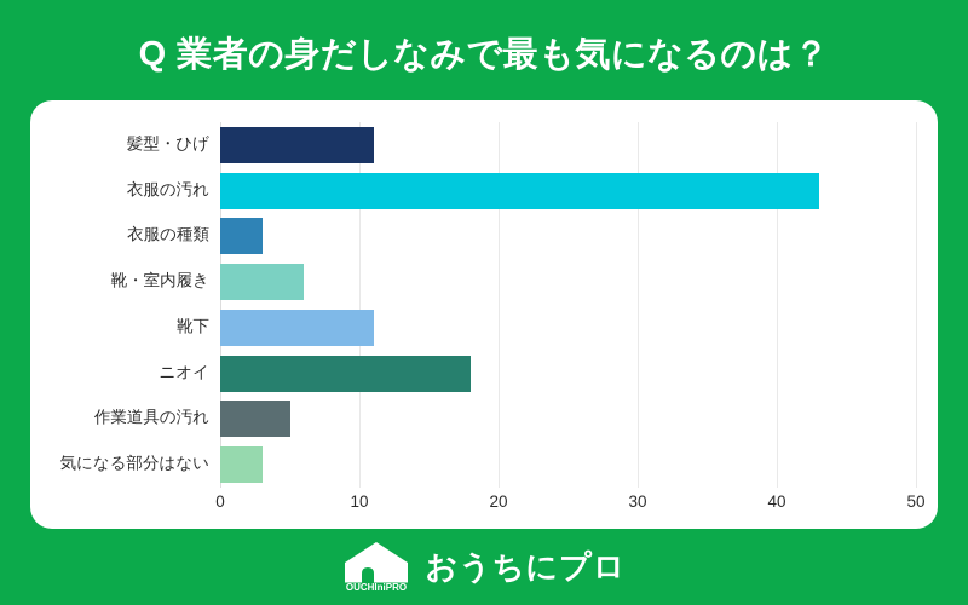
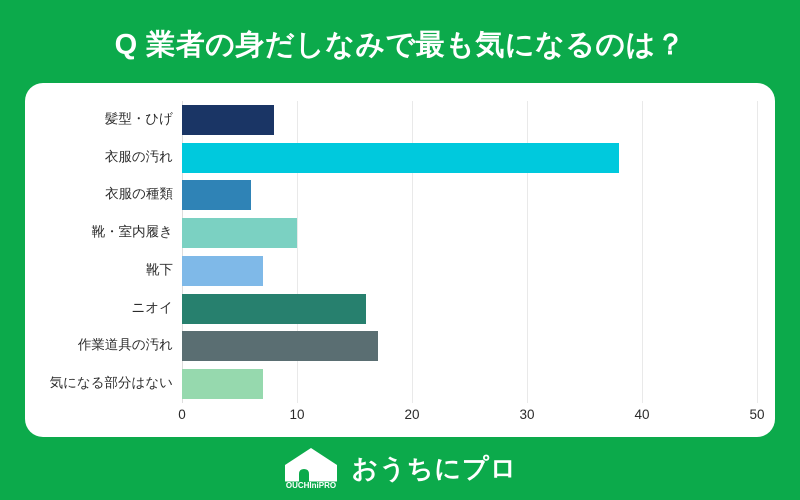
髪型・ひげ: 11 -> 8
衣服の汚れ: 43 -> 38
衣服の種類: 3 -> 6
靴・室内履き: 6 -> 10
靴下: 11 -> 7
ニオイ: 18 -> 16
作業道具の汚れ: 5 -> 17
気になる部分はない: 3 -> 7
